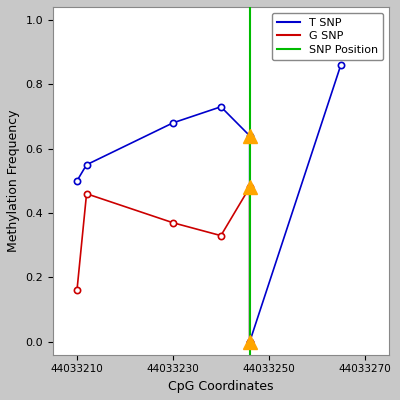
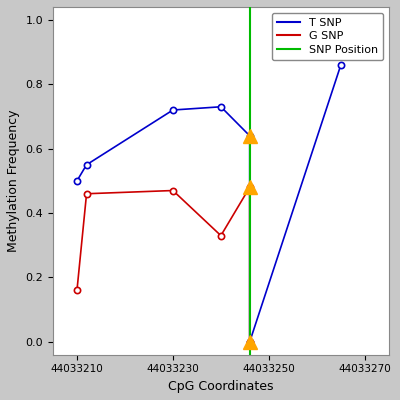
T SNP/44033230: 0.68 -> 0.72
G SNP/44033230: 0.37 -> 0.47
